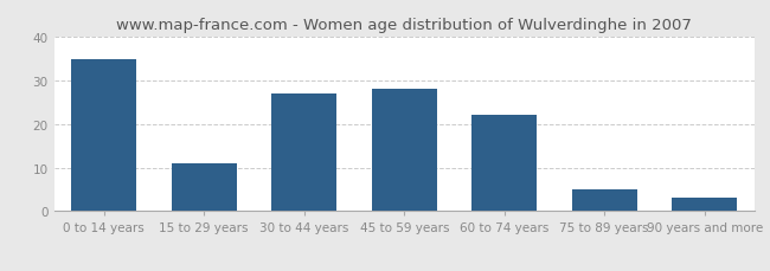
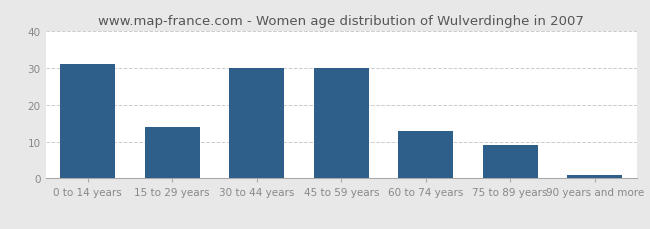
0 to 14 years: 35 -> 31
15 to 29 years: 11 -> 14
30 to 44 years: 27 -> 30
45 to 59 years: 28 -> 30
60 to 74 years: 22 -> 13
75 to 89 years: 5 -> 9
90 years and more: 3 -> 1
